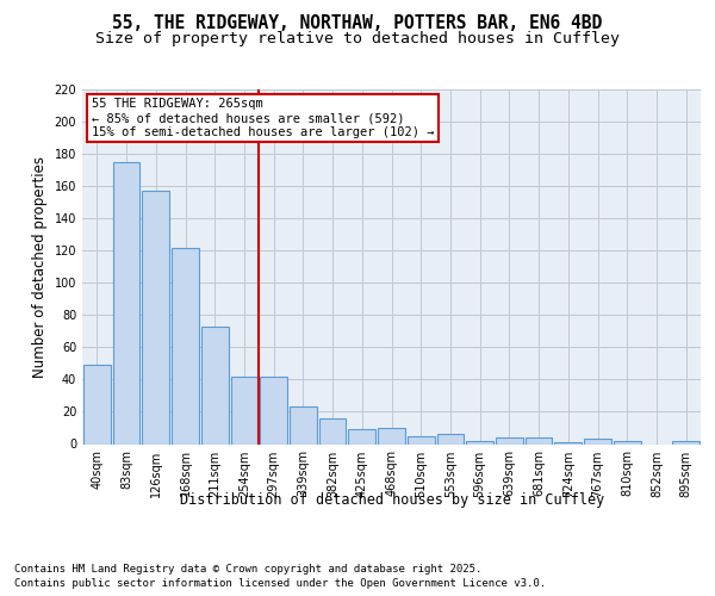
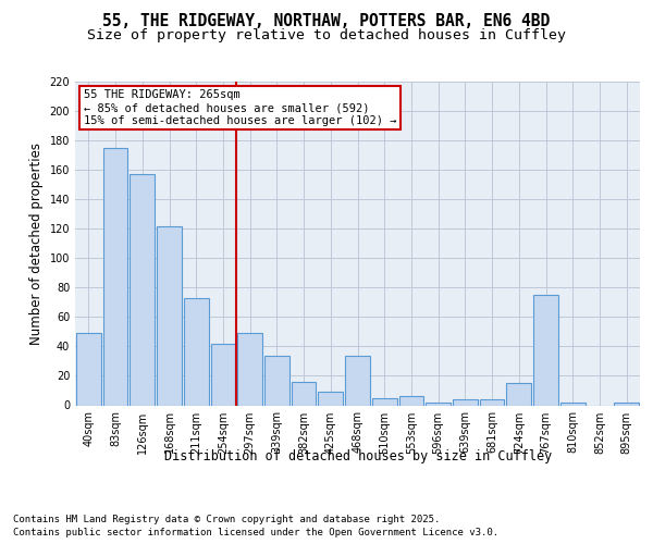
297sqm: 42 -> 49
339sqm: 23 -> 34
468sqm: 10 -> 34
724sqm: 1 -> 15
767sqm: 3 -> 75
